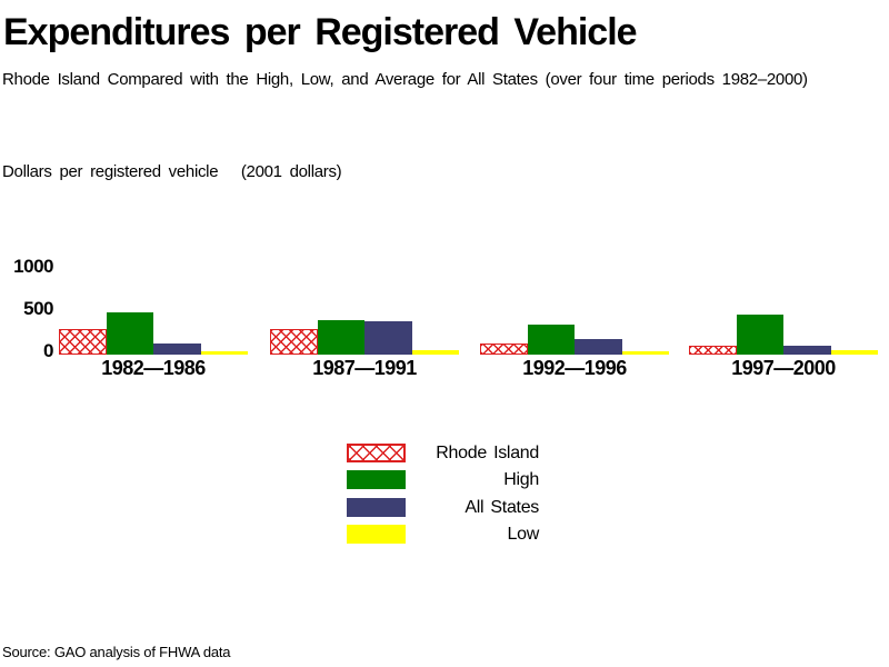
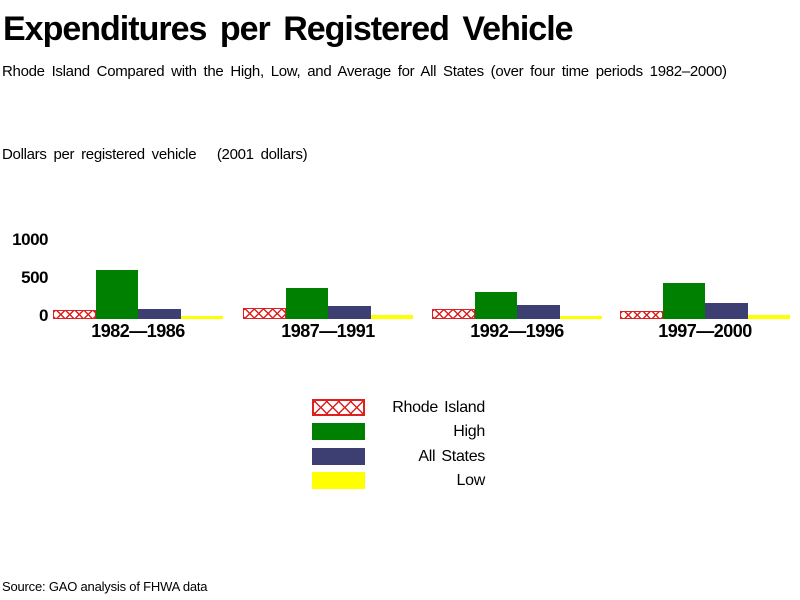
Rhode Island/1982—1986: 300 -> 100
High/1982—1986: 500 -> 600
Rhode Island/1987—1991: 300 -> 100
All States/1987—1991: 400 -> 200
All States/1997—2000: 100 -> 200
